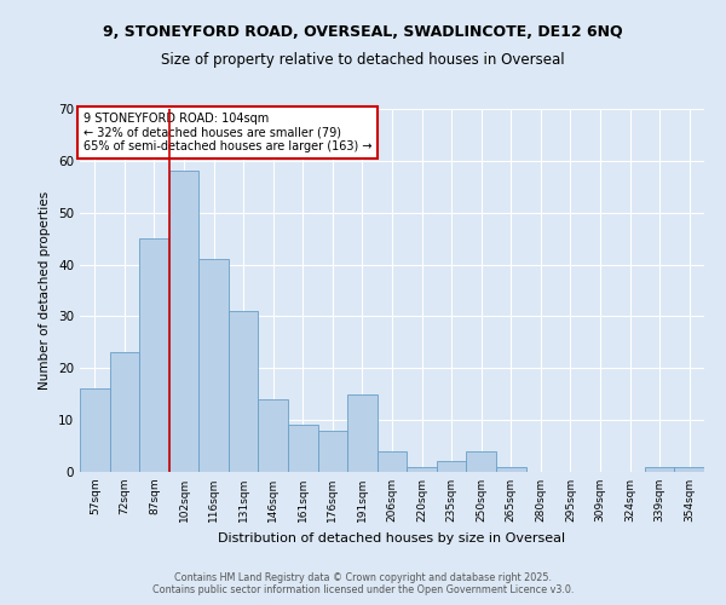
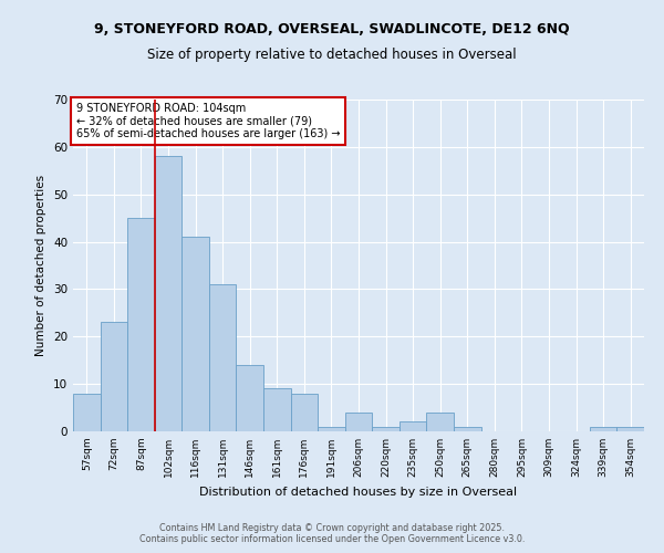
57sqm: 16 -> 8
191sqm: 15 -> 1
